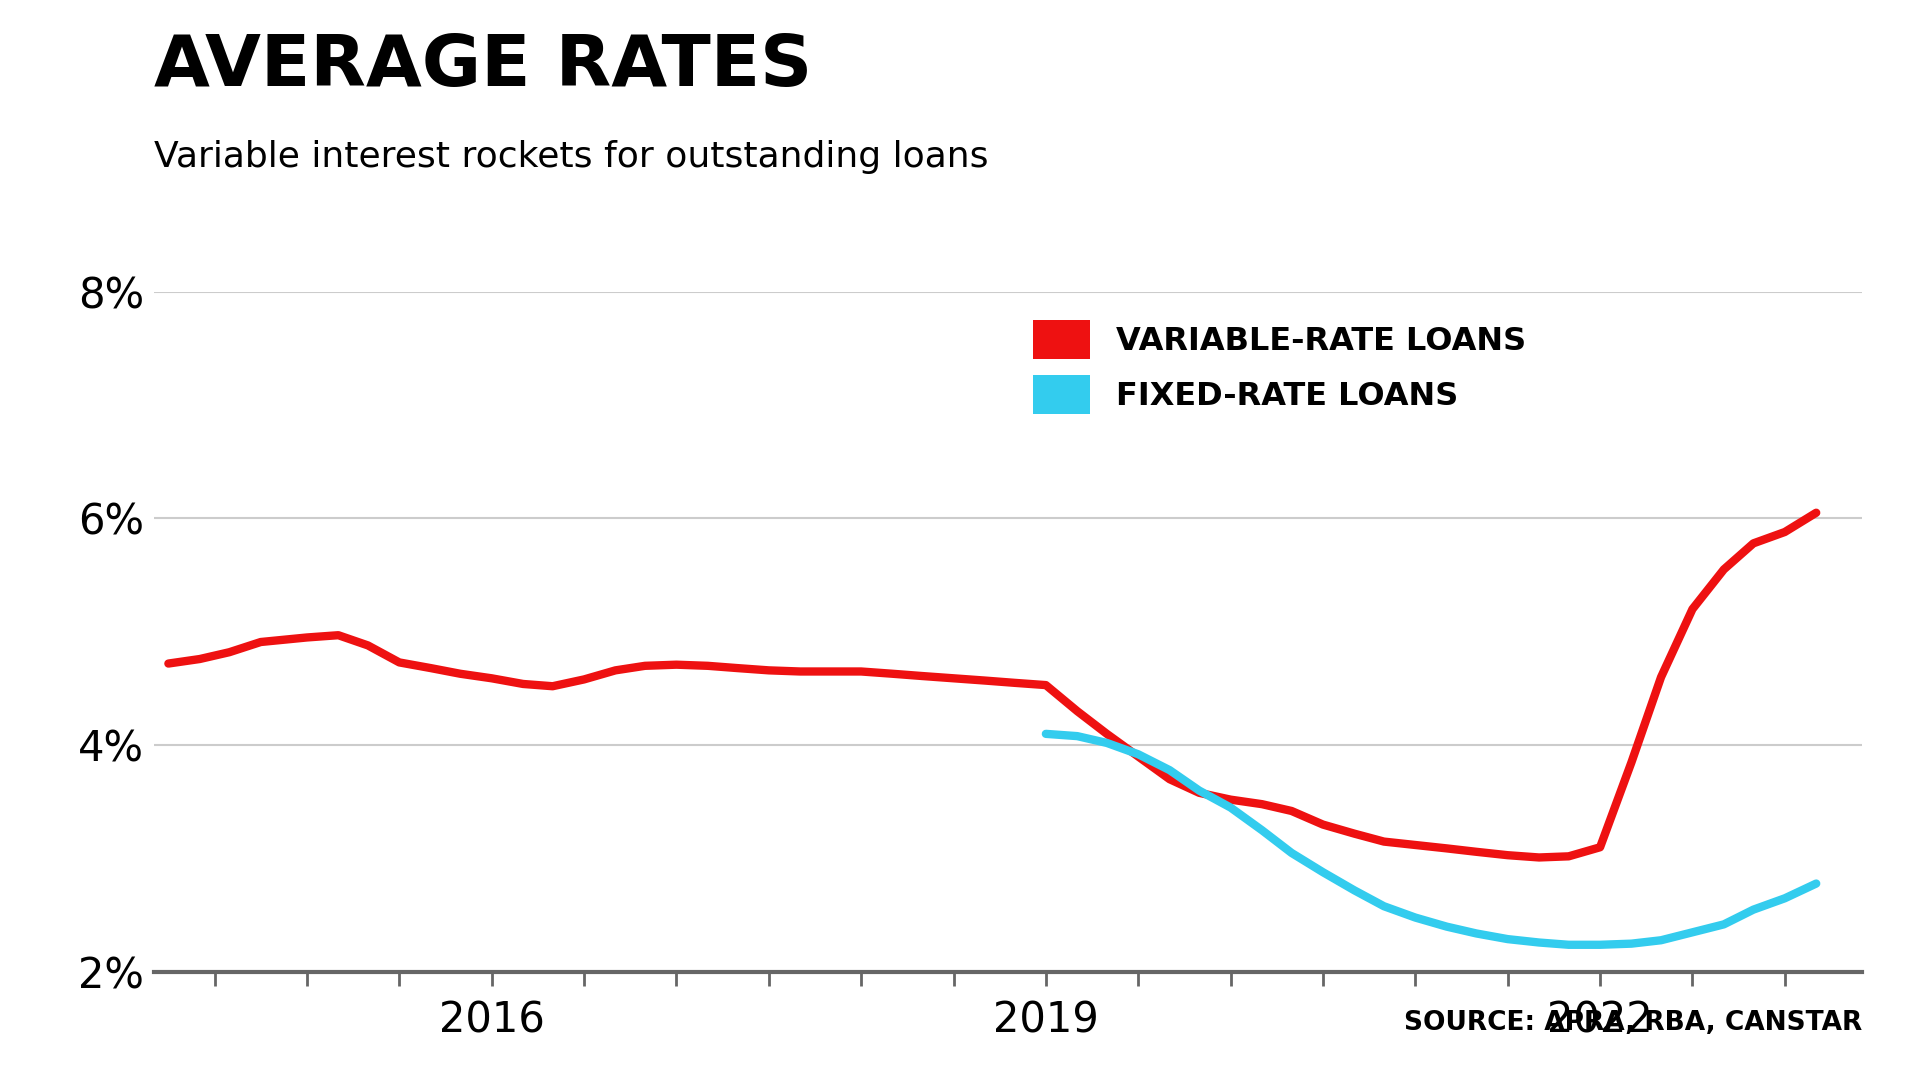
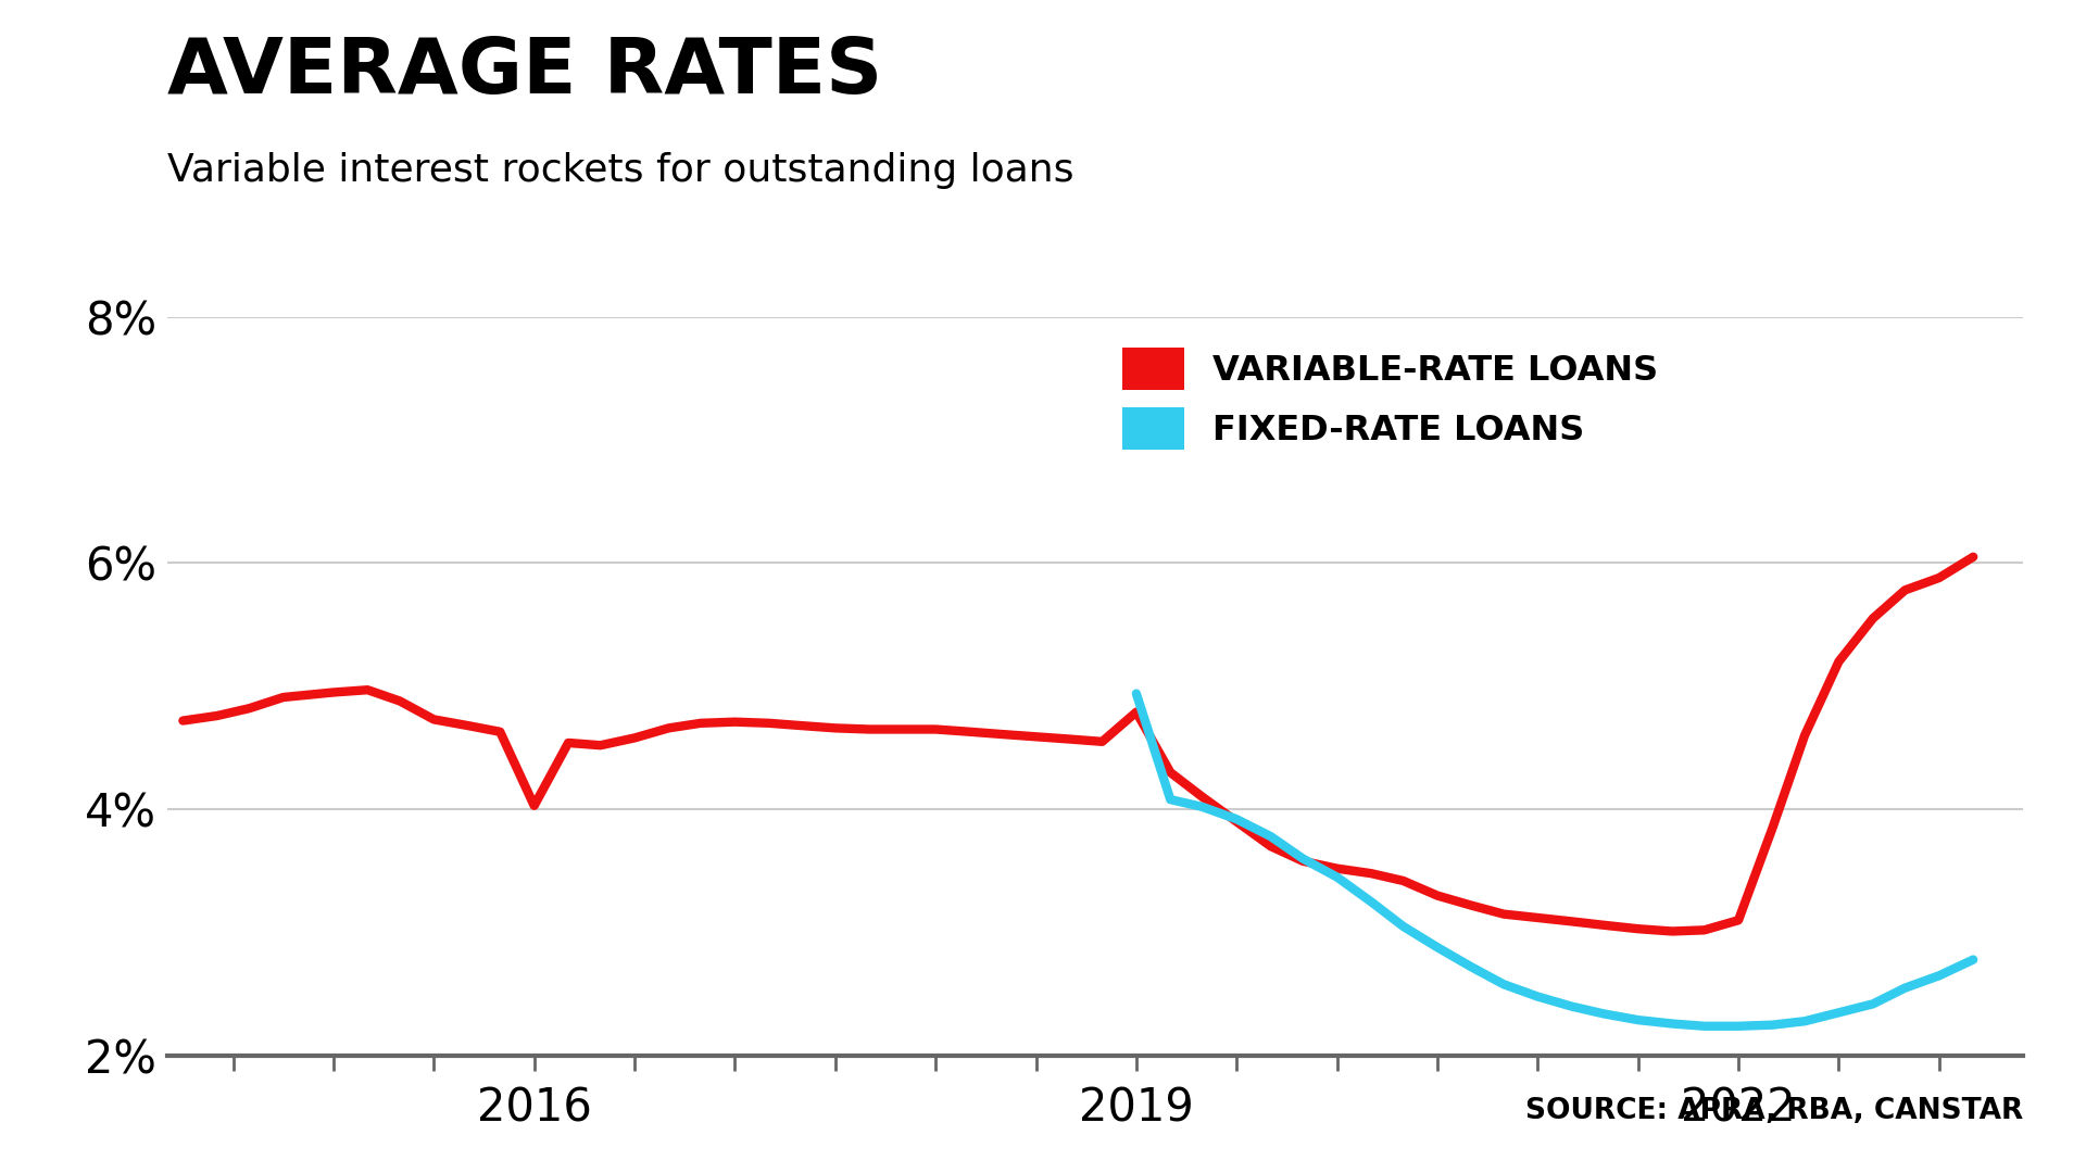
VARIABLE-RATE LOANS/2016: 4.59% -> 4.03%
VARIABLE-RATE LOANS/2019: 4.53% -> 4.79%
FIXED-RATE LOANS/2019: 4.10% -> 4.94%
